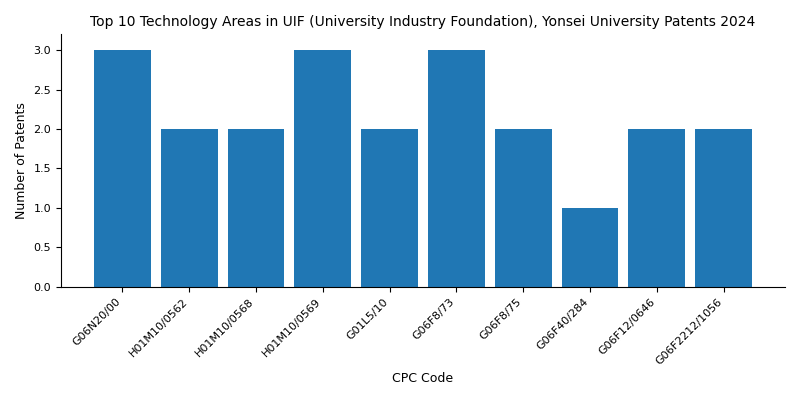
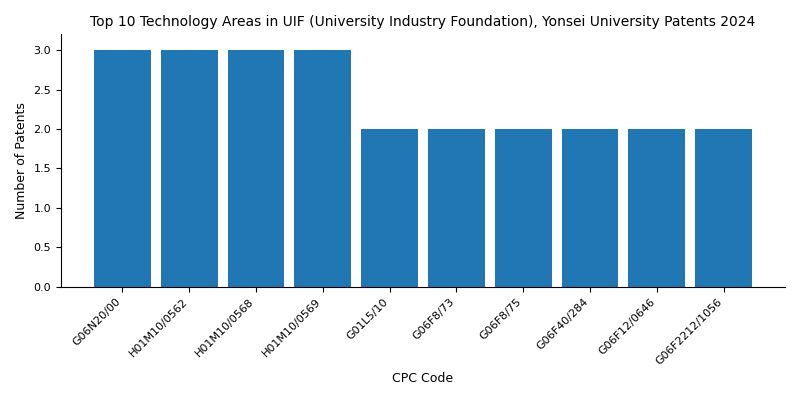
H01M10/0562: 2 -> 3
H01M10/0568: 2 -> 3
G06F8/73: 3 -> 2
G06F40/284: 1 -> 2
